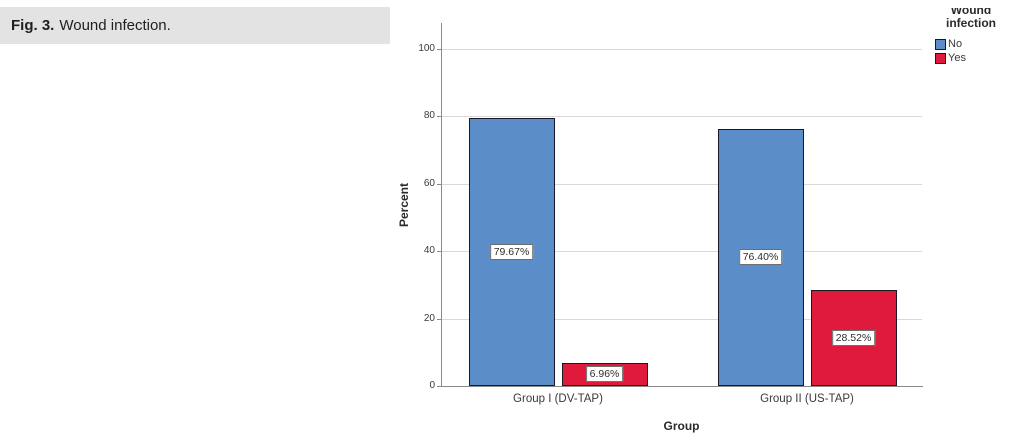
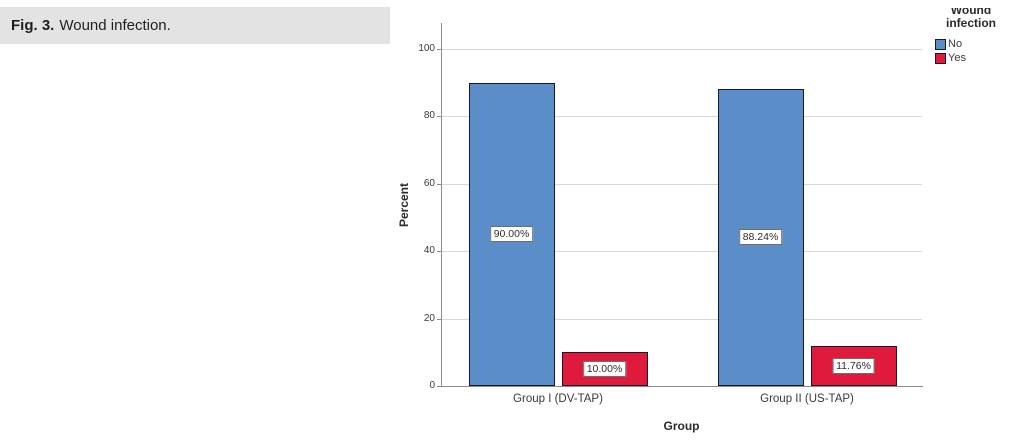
No/Group I (DV-TAP): 79.67% -> 90.00%
Yes/Group I (DV-TAP): 6.96% -> 10.00%
No/Group II (US-TAP): 76.40% -> 88.24%
Yes/Group II (US-TAP): 28.52% -> 11.76%
